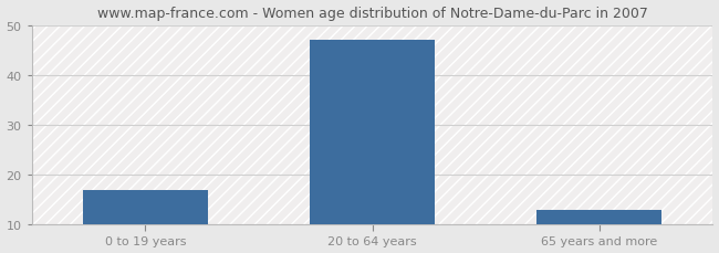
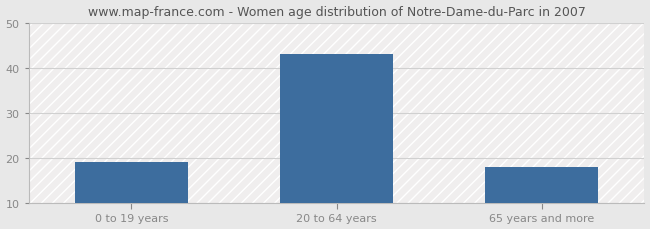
0 to 19 years: 17 -> 19
20 to 64 years: 47 -> 43
65 years and more: 13 -> 18
